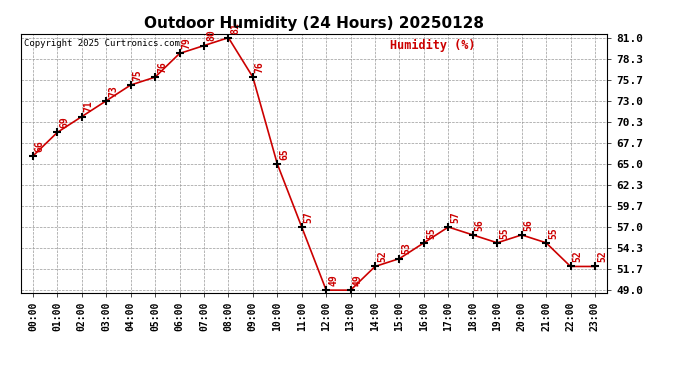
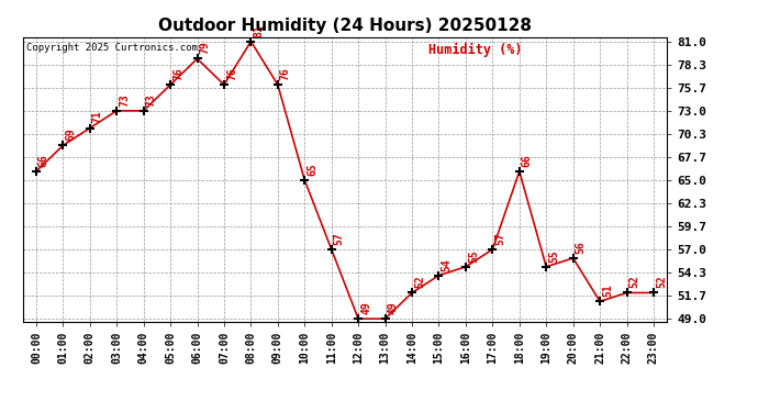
04:00: 75 -> 73
07:00: 80 -> 76
15:00: 53 -> 54
18:00: 56 -> 66
21:00: 55 -> 51
